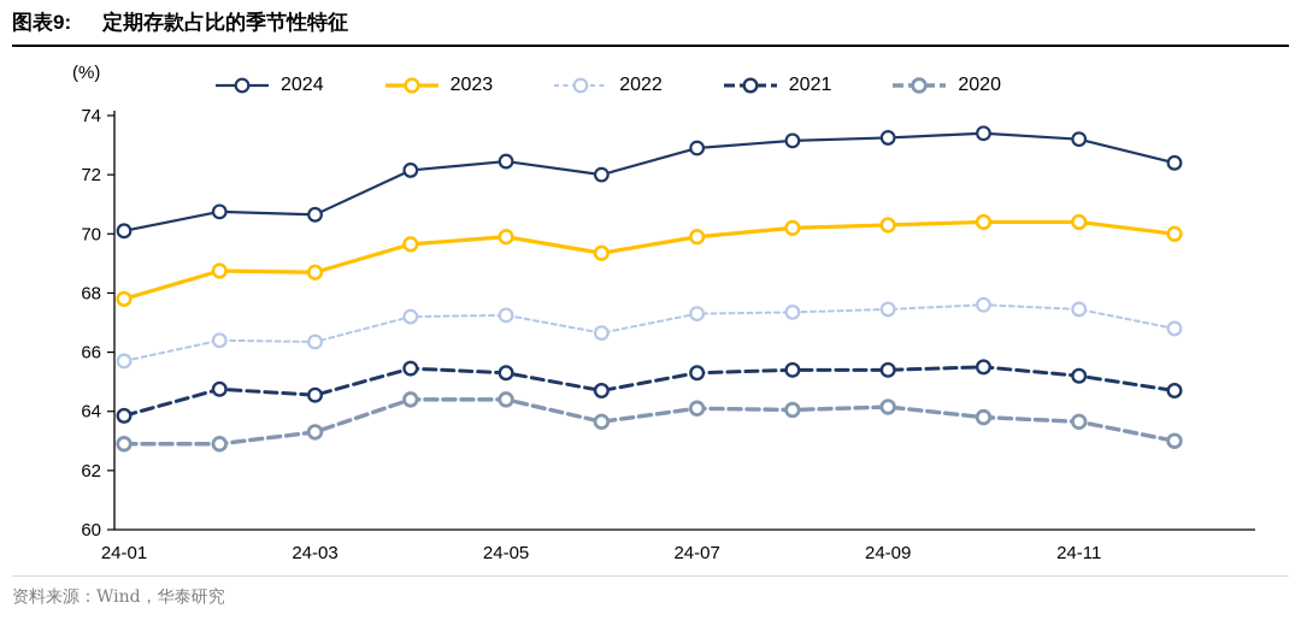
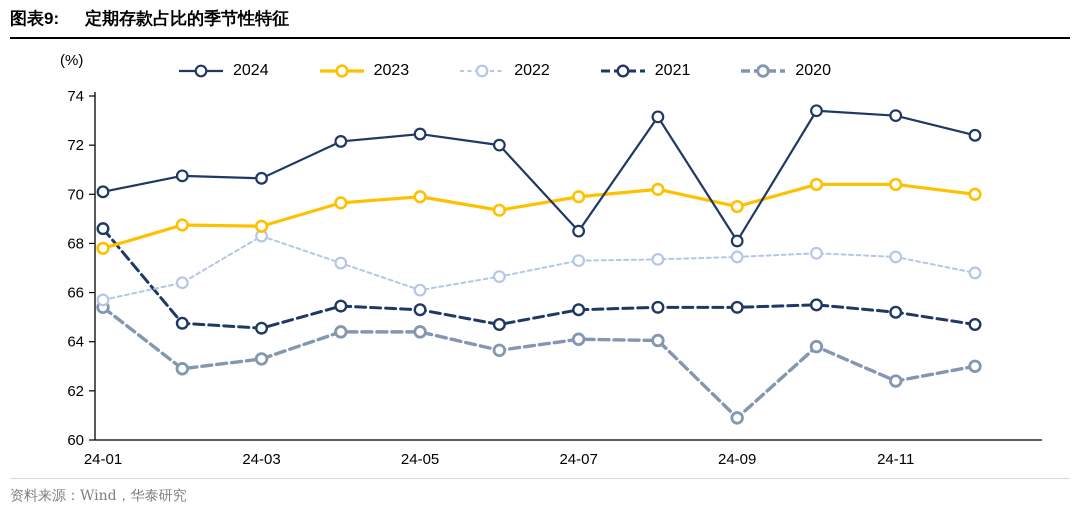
2021/24-01: 63.9 -> 68.6
2020/24-01: 62.9 -> 65.4
2022/24-03: 66.3 -> 68.3
2022/24-05: 67.2 -> 66.1
2024/24-07: 72.9 -> 68.5
2024/24-09: 73.2 -> 68.1
2023/24-09: 70.3 -> 69.5
2020/24-09: 64.2 -> 60.9
2020/24-11: 63.6 -> 62.4
